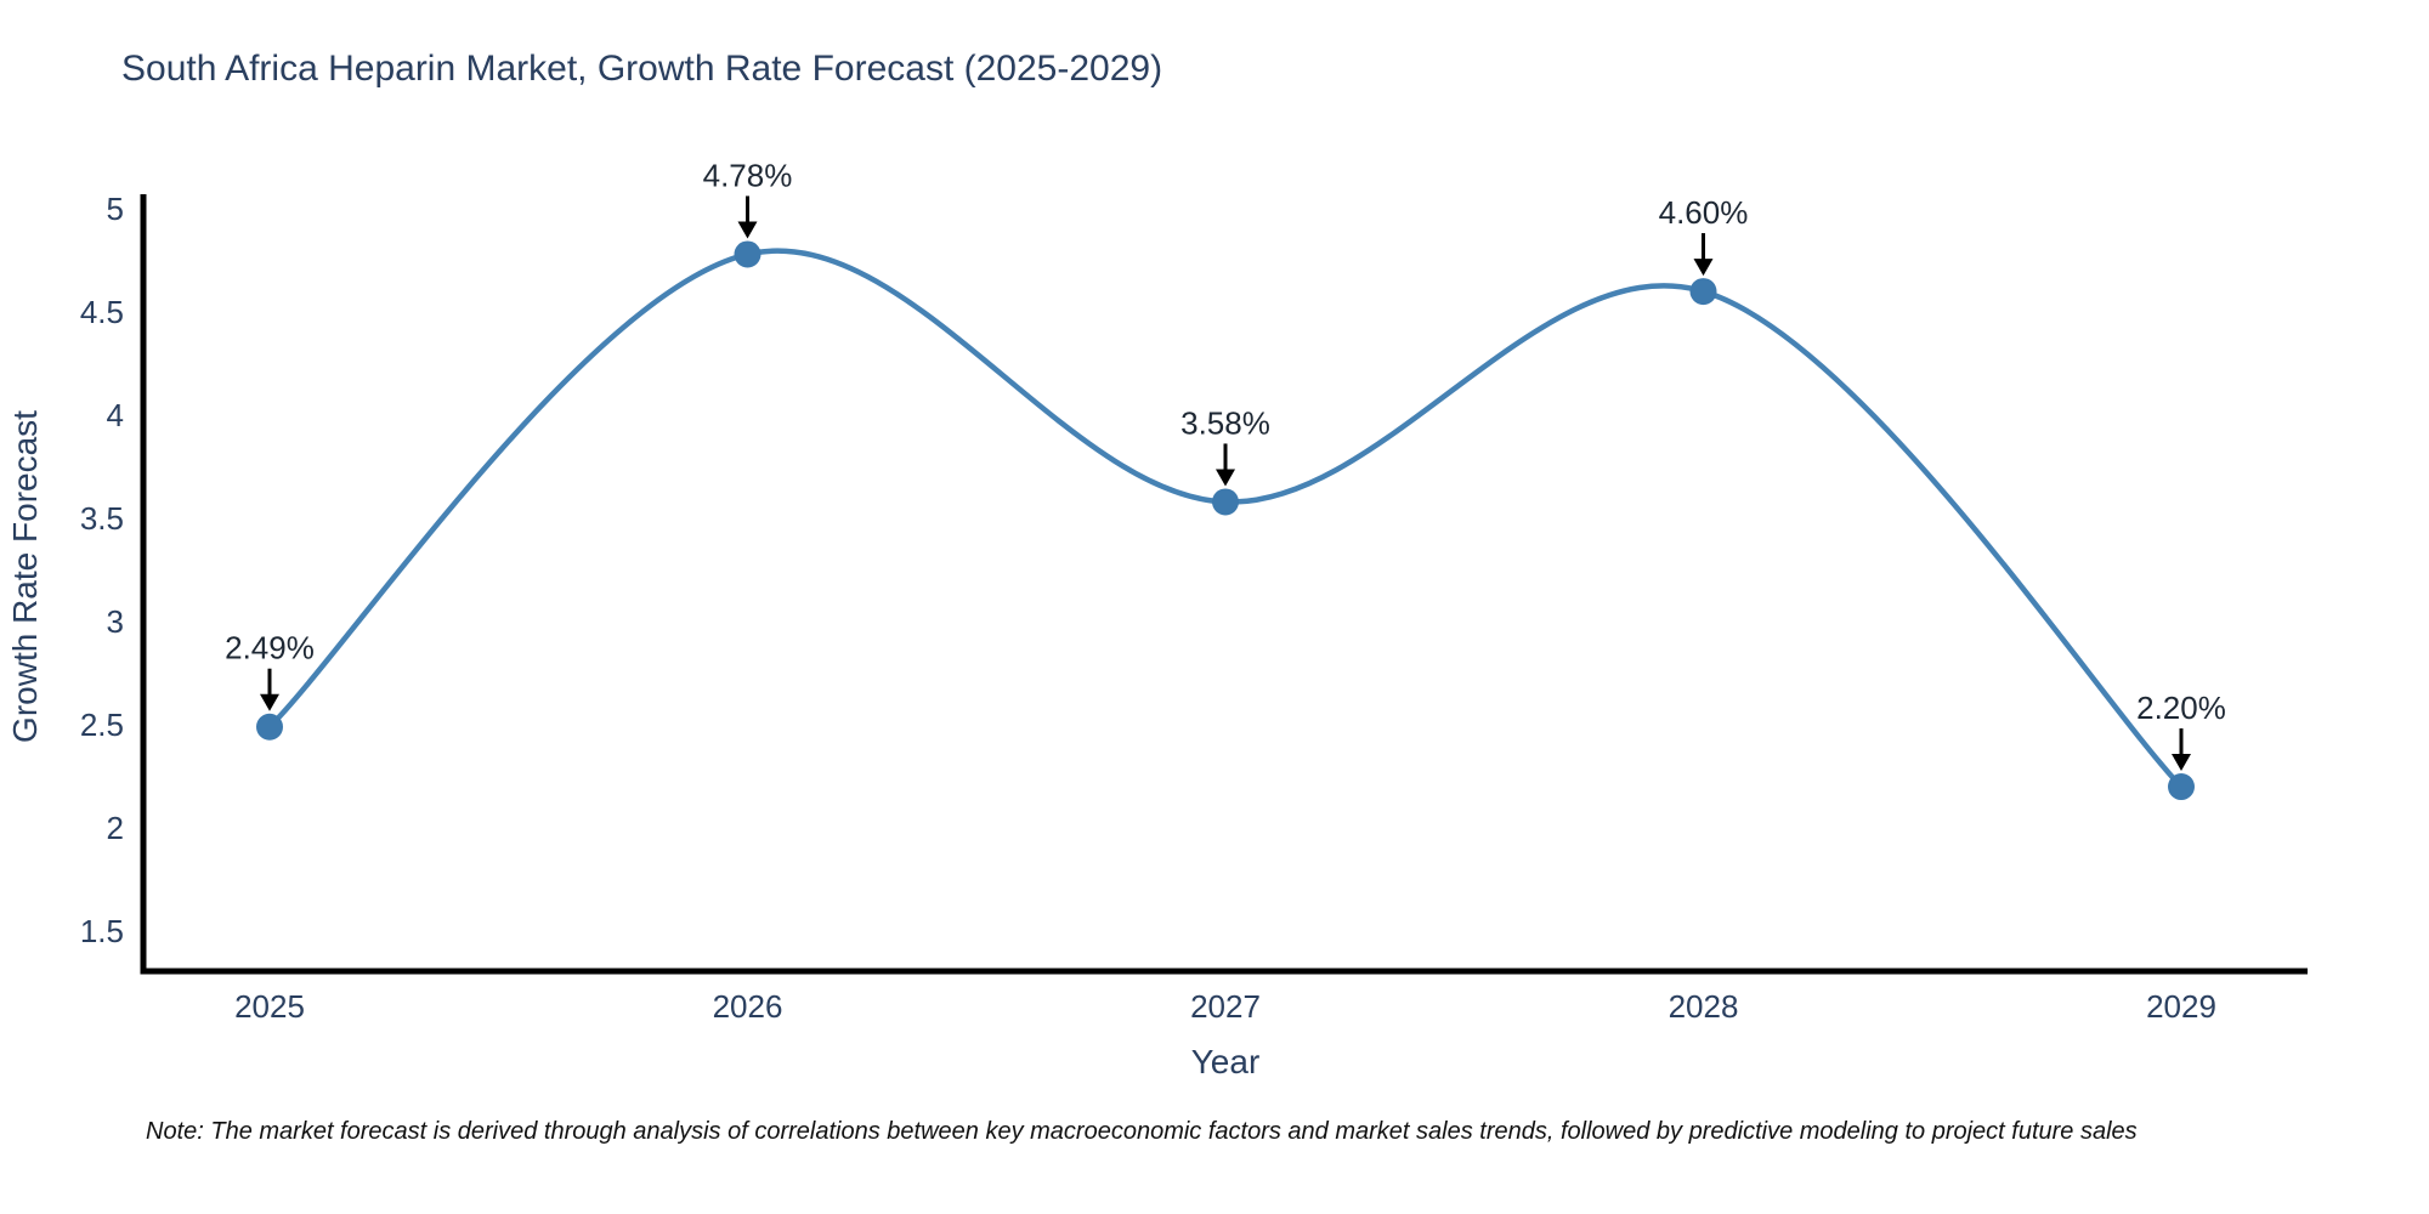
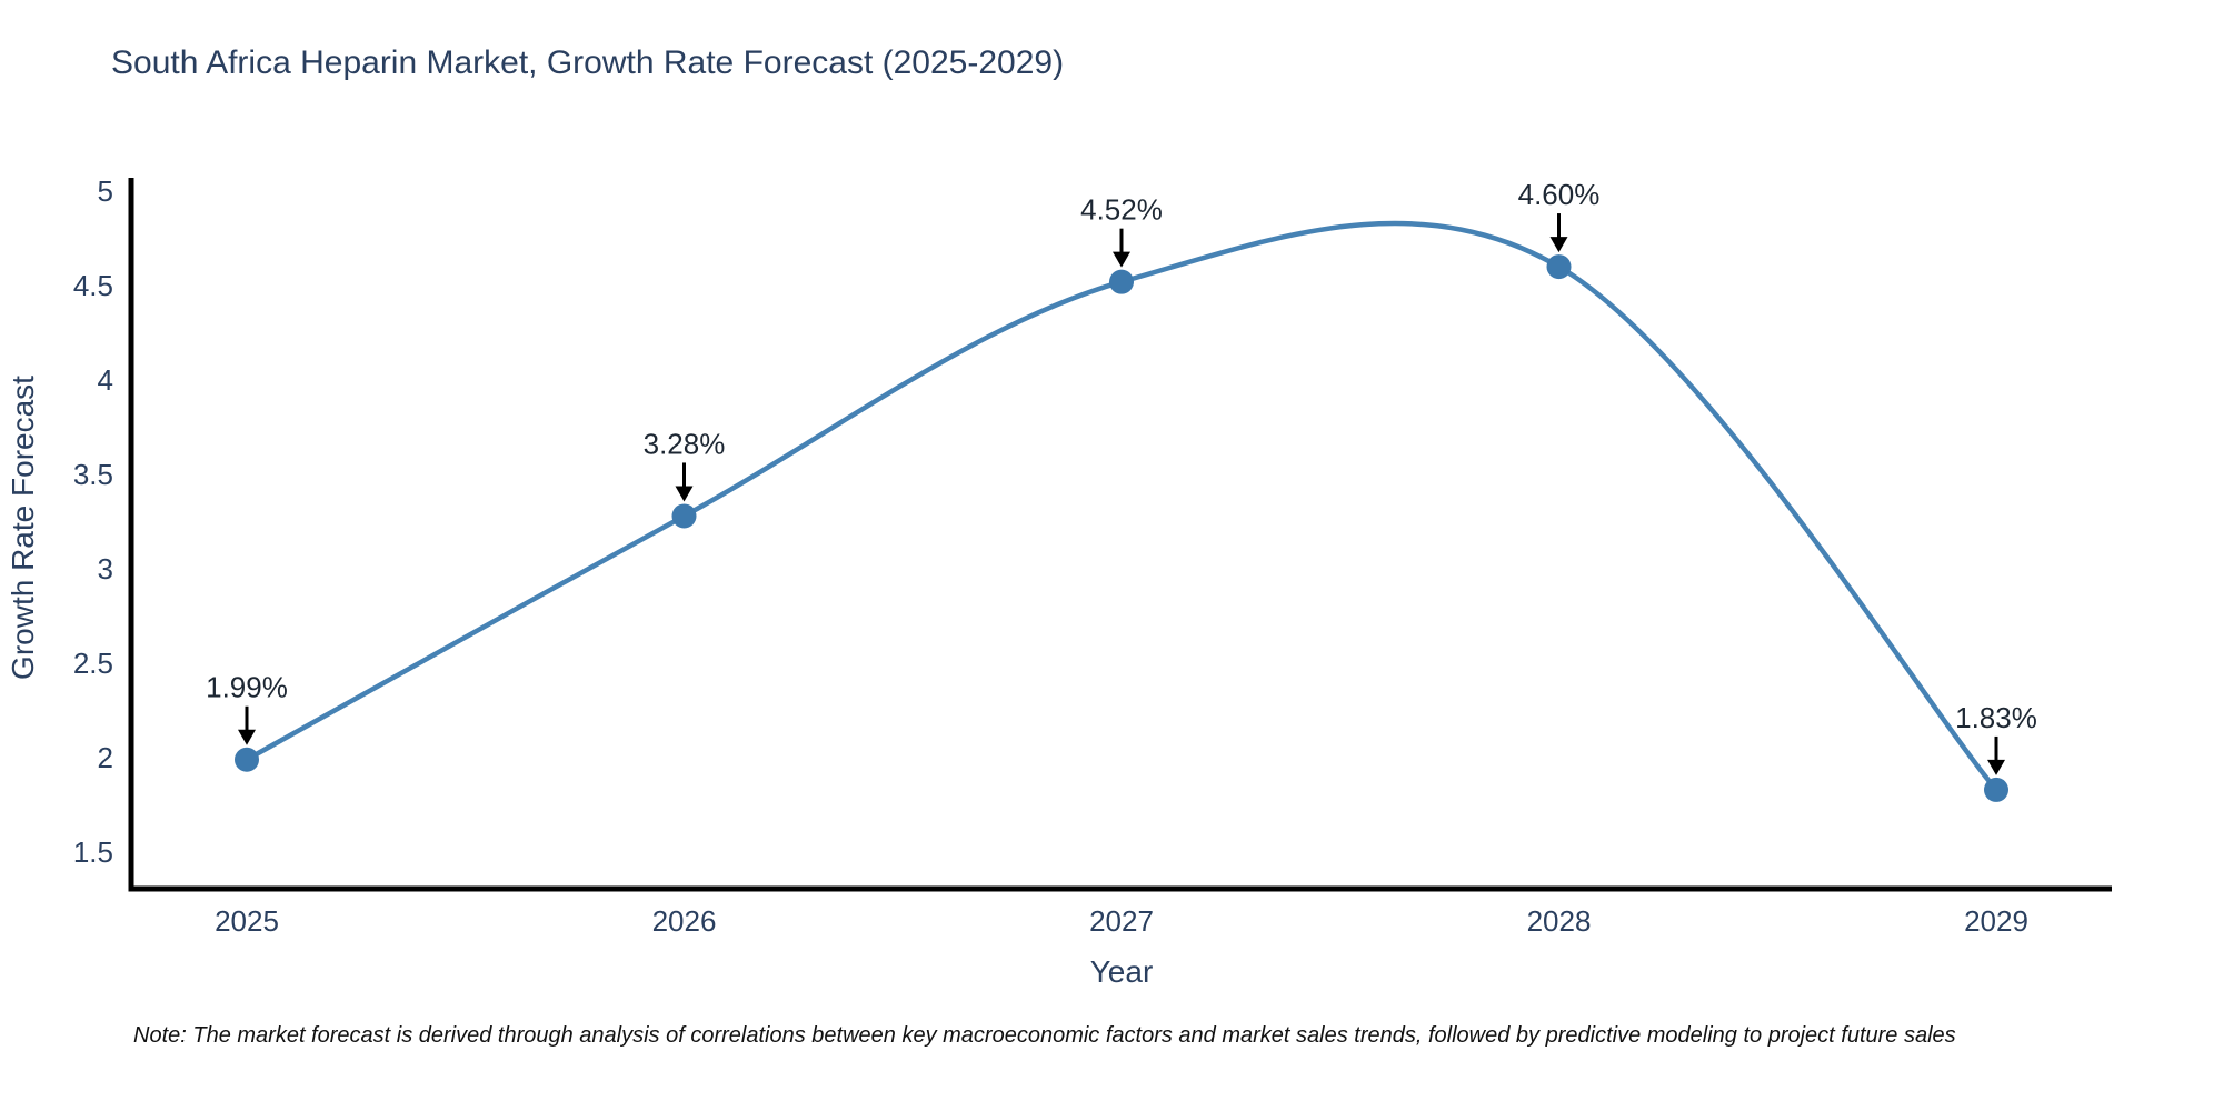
2025: 2.49% -> 1.99%
2026: 4.78% -> 3.28%
2027: 3.58% -> 4.52%
2029: 2.20% -> 1.83%
